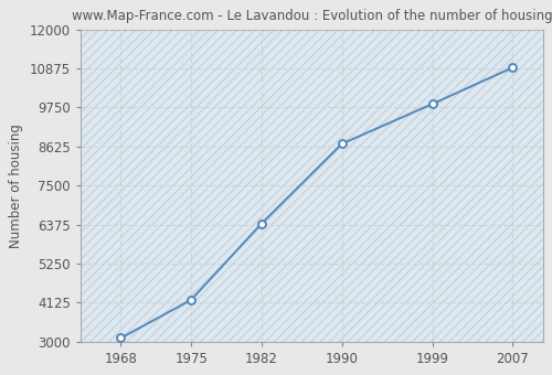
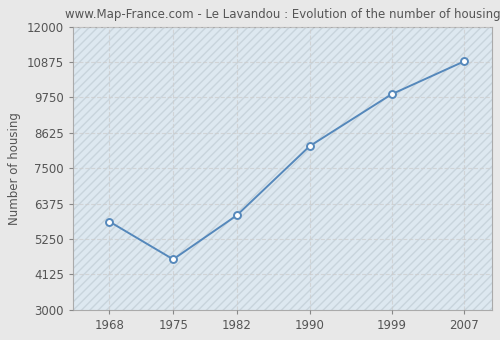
1968: 3100 -> 5800
1975: 4200 -> 4600
1982: 6400 -> 6000
1990: 8700 -> 8200
